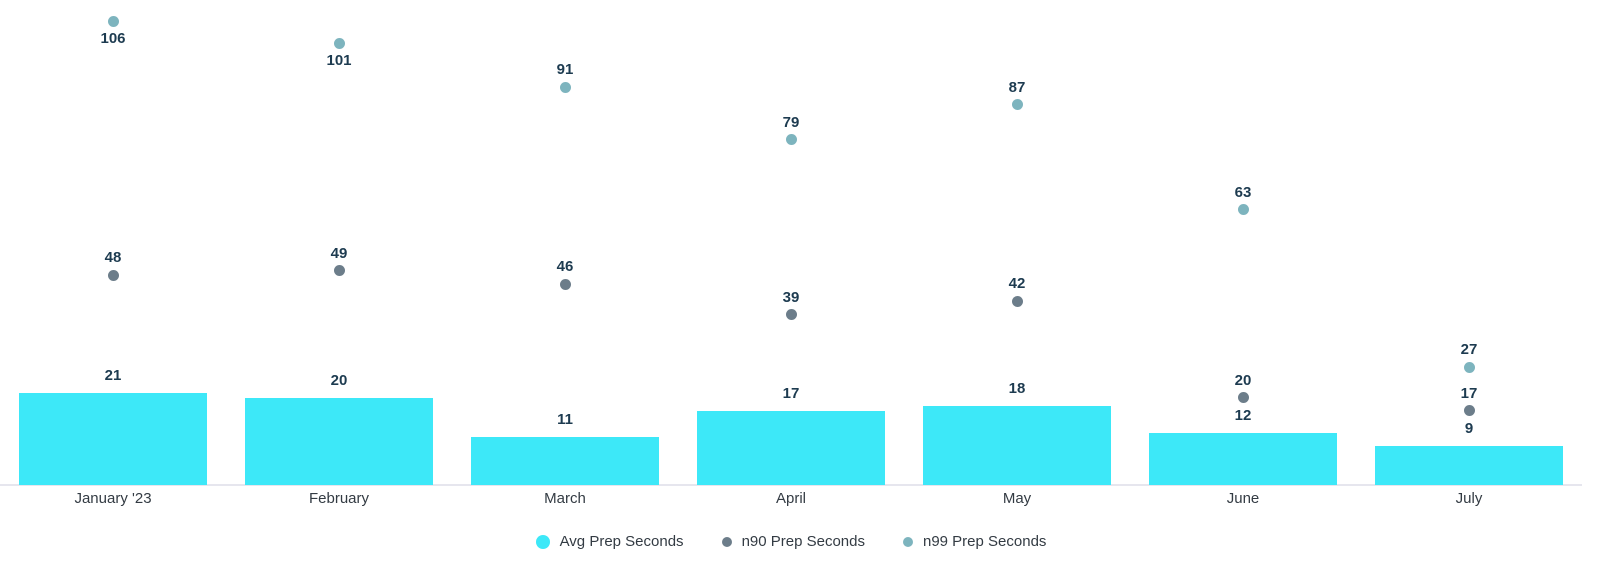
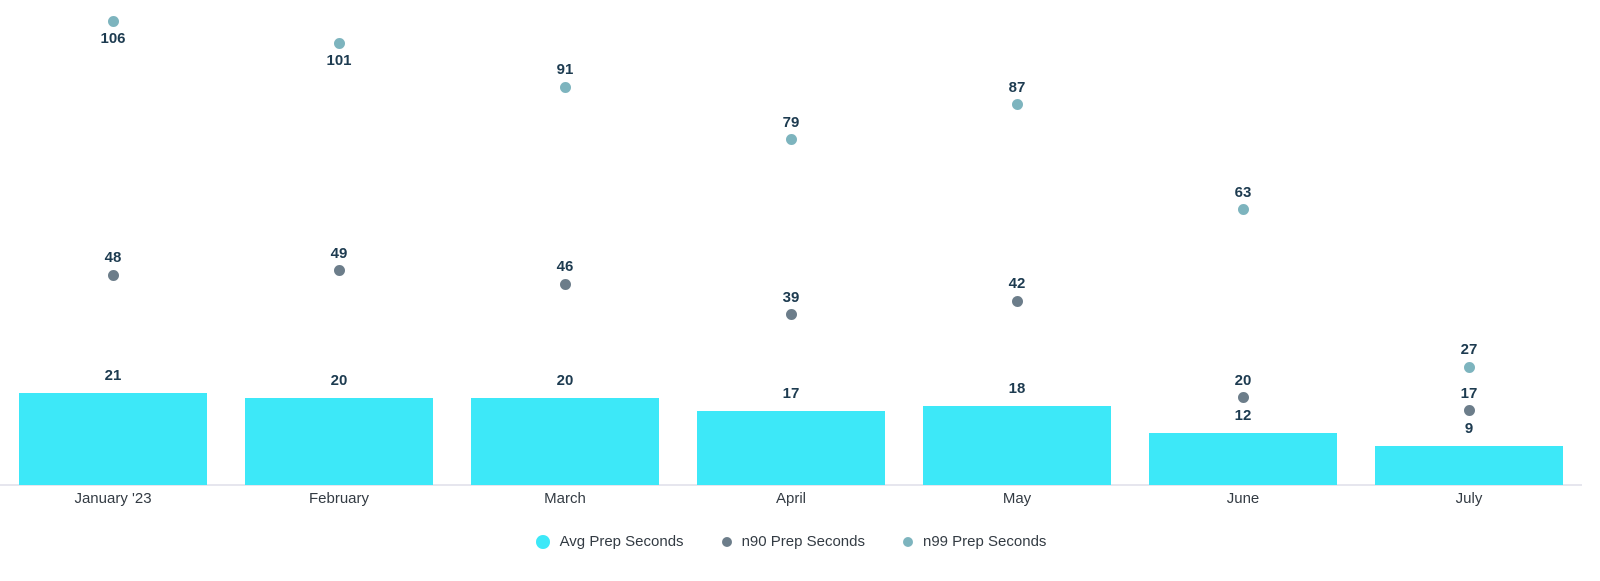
Avg Prep Seconds/March: 11 -> 20
